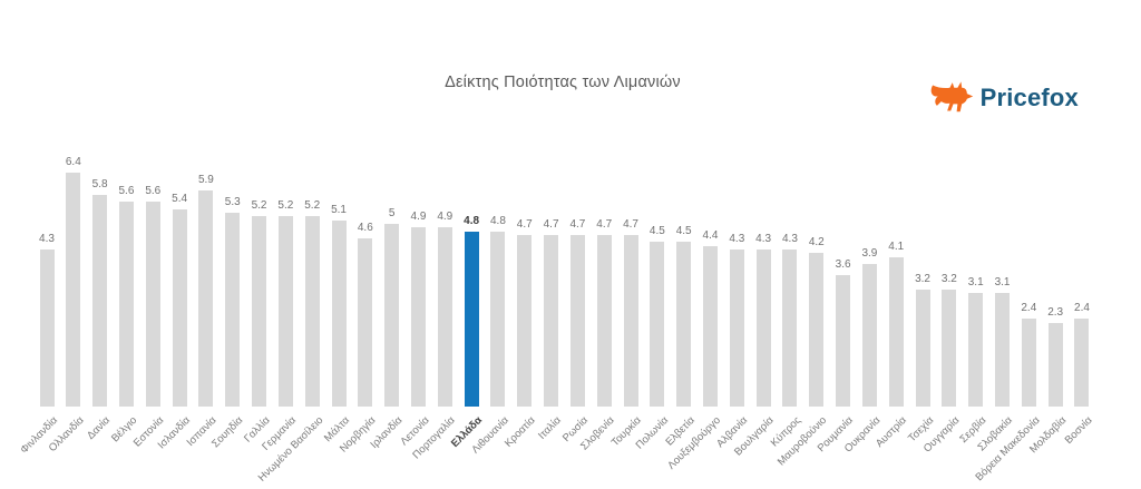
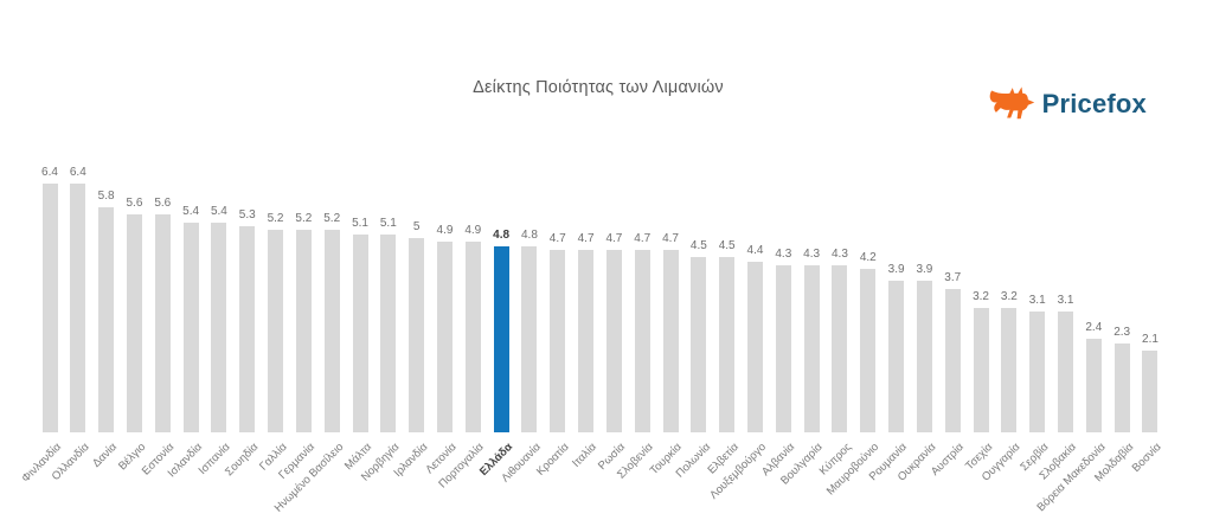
Φινλανδία: 4.3 -> 6.4
Ισπανία: 5.9 -> 5.4
Νορβηγία: 4.6 -> 5.1
Ρουμανία: 3.6 -> 3.9
Αυστρία: 4.1 -> 3.7
Βοσνία: 2.4 -> 2.1
